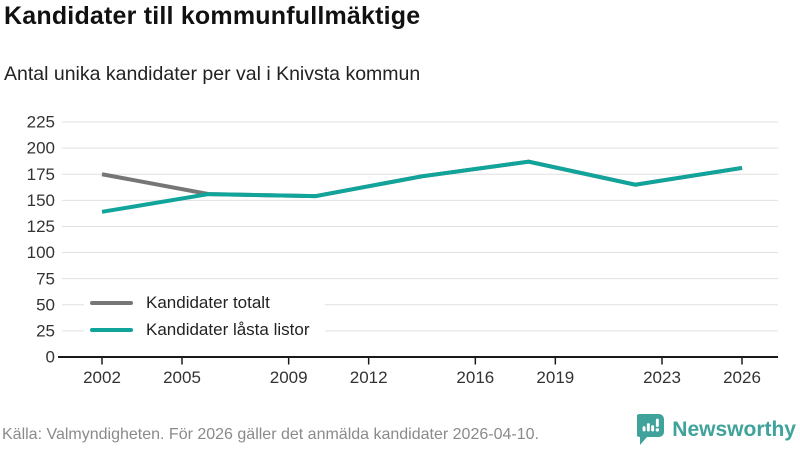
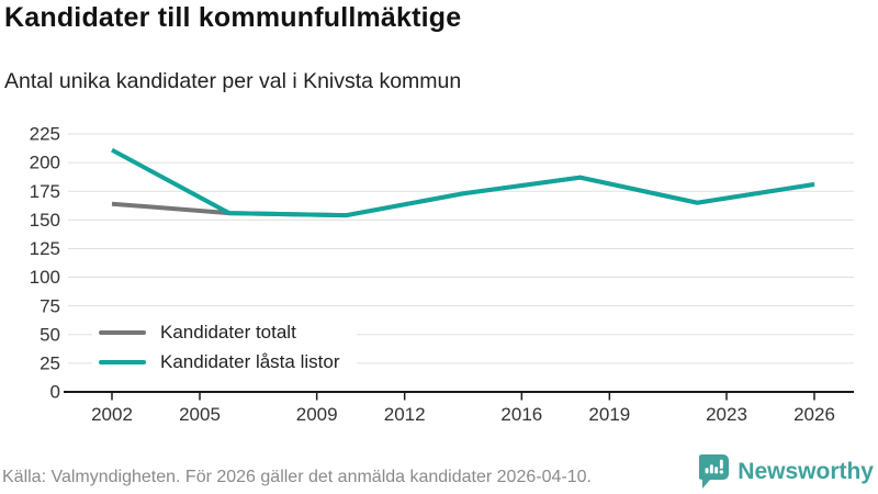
Kandidater totalt/2002: 175 -> 164
Kandidater låsta listor/2002: 139 -> 211
